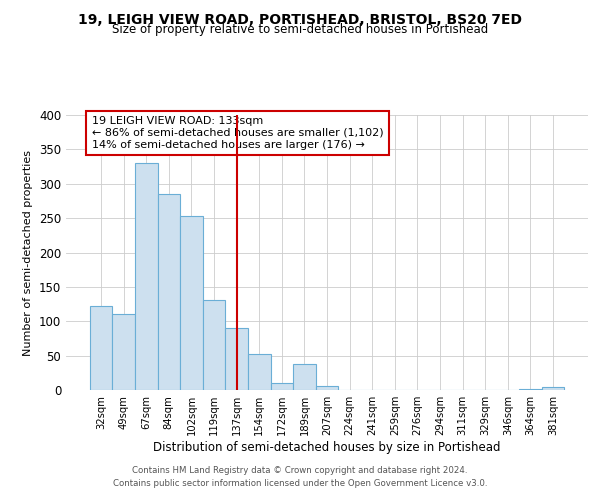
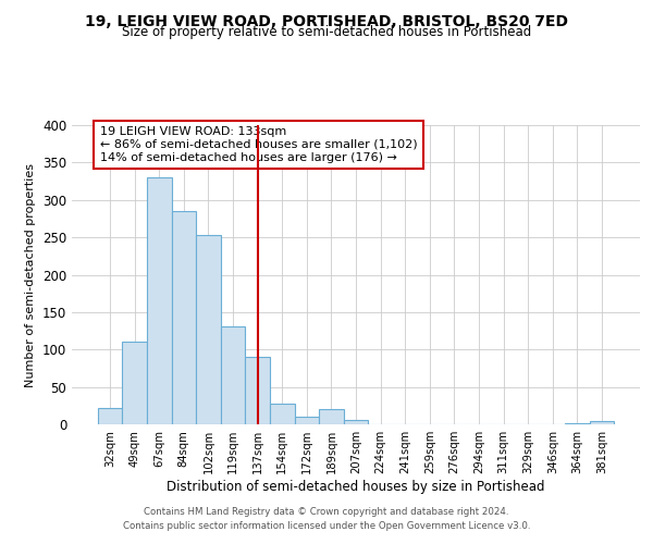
32sqm: 122 -> 22
154sqm: 52 -> 27
189sqm: 38 -> 20
